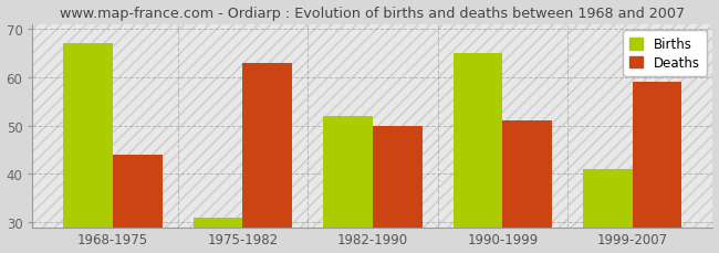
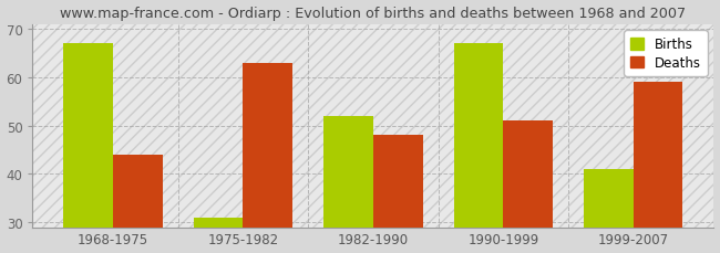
Deaths/1982-1990: 50 -> 48
Births/1990-1999: 65 -> 67
